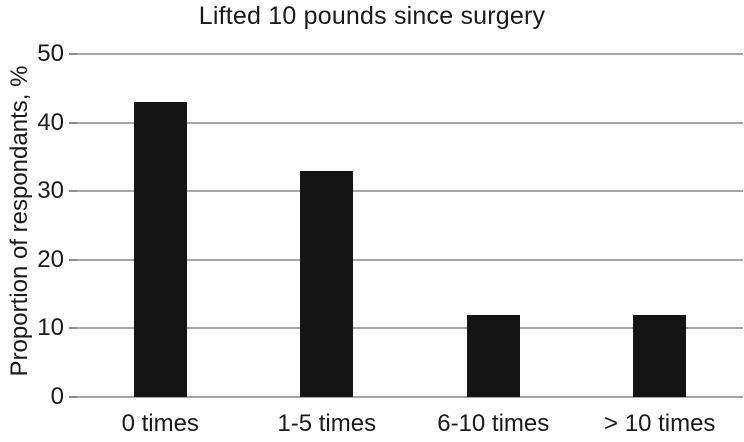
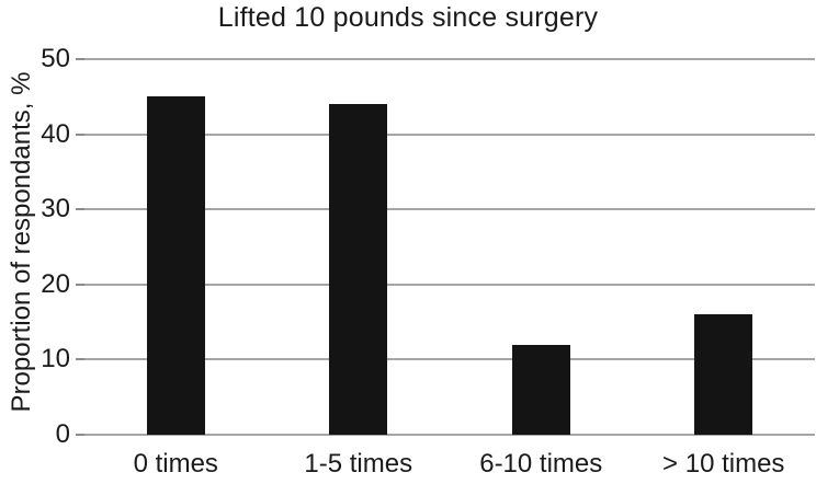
0 times: 43 -> 45
1-5 times: 33 -> 44
> 10 times: 12 -> 16
